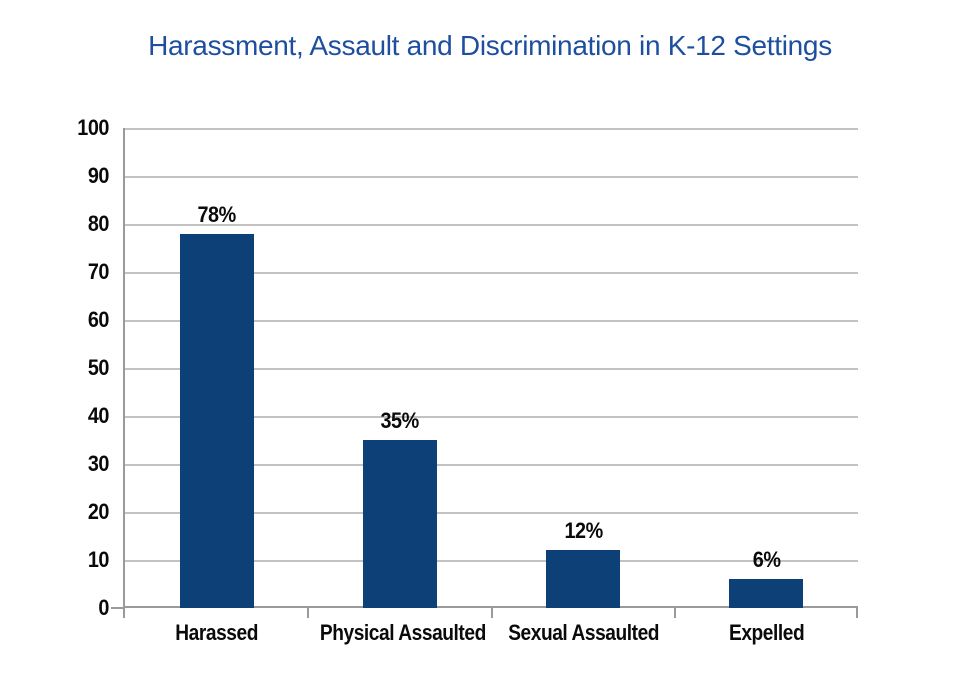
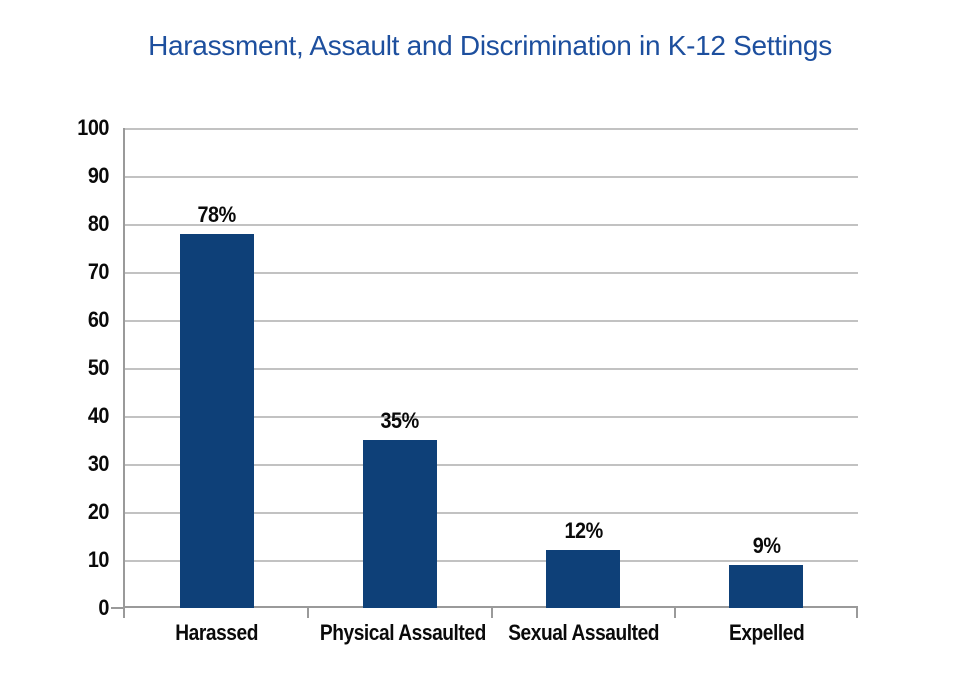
Expelled: 6% -> 9%
